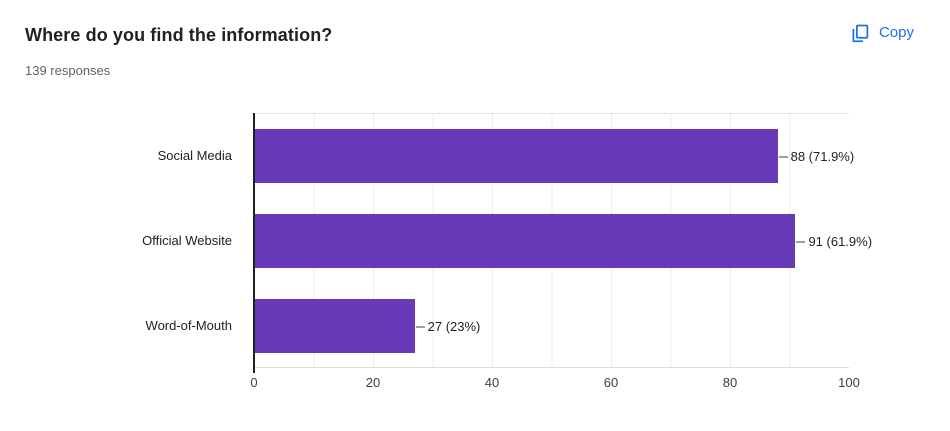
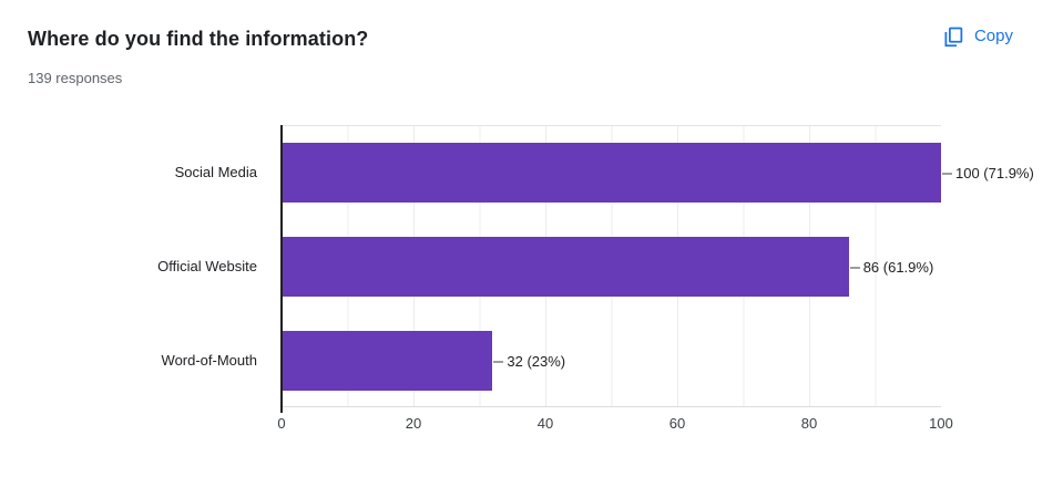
Social Media: 88 -> 100
Official Website: 91 -> 86
Word-of-Mouth: 27 -> 32
